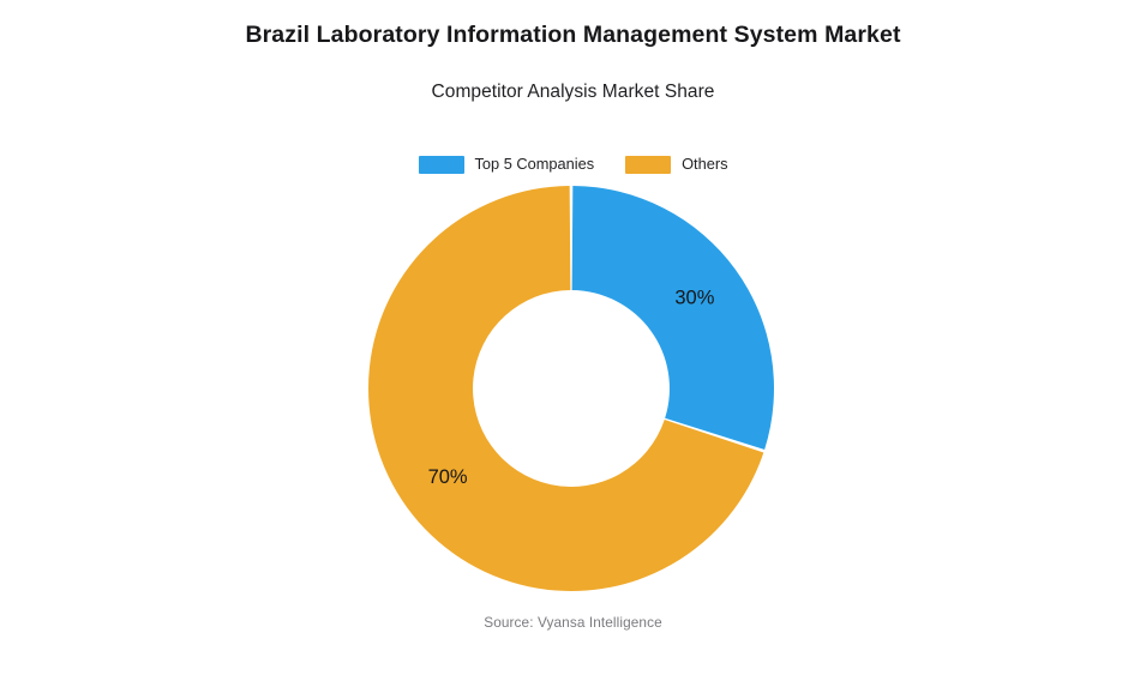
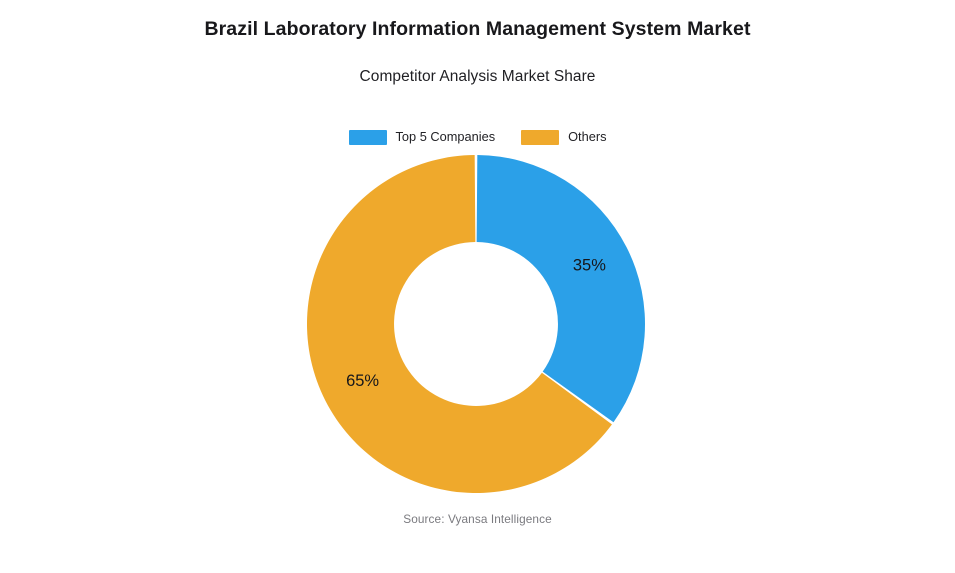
Top 5 Companies: 30% -> 35%
Others: 70% -> 65%
